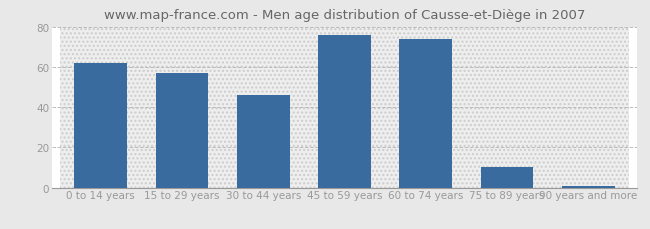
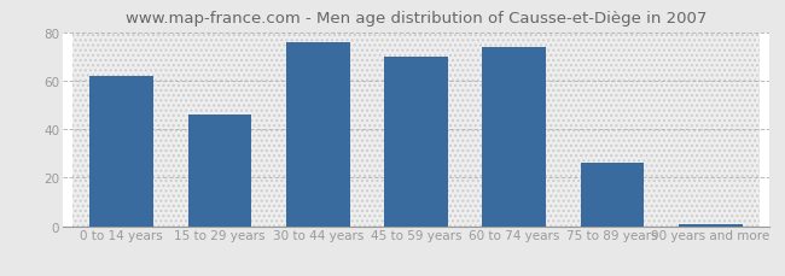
15 to 29 years: 57 -> 46
30 to 44 years: 46 -> 76
45 to 59 years: 76 -> 70
75 to 89 years: 10 -> 26
